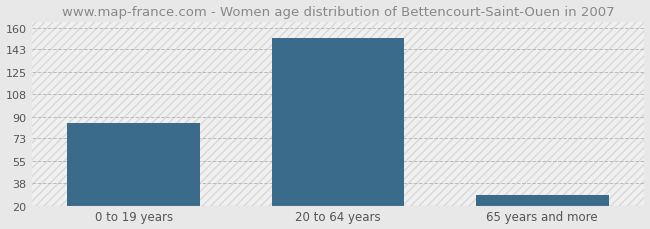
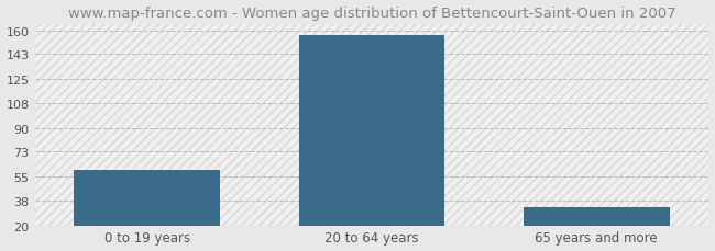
0 to 19 years: 85 -> 60
20 to 64 years: 152 -> 157
65 years and more: 28 -> 33
